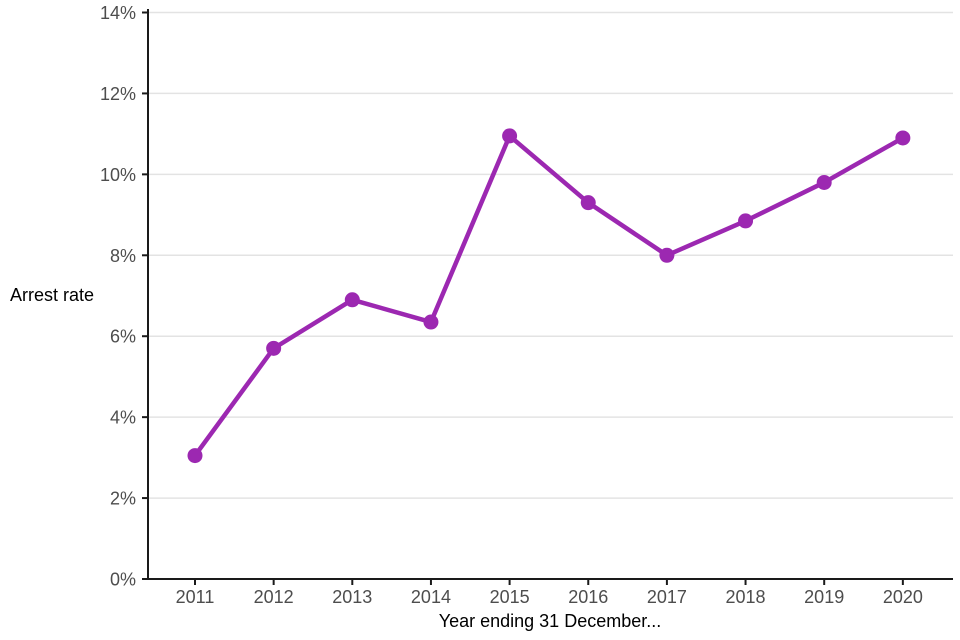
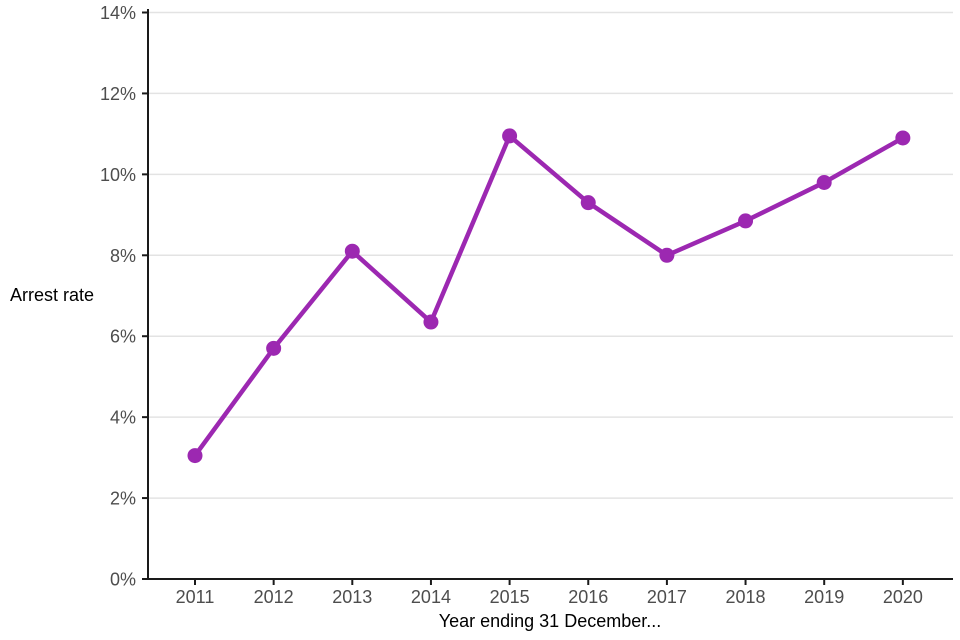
2013: 6.9% -> 8.1%
